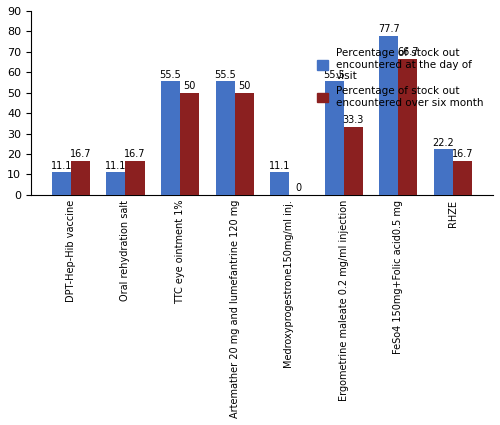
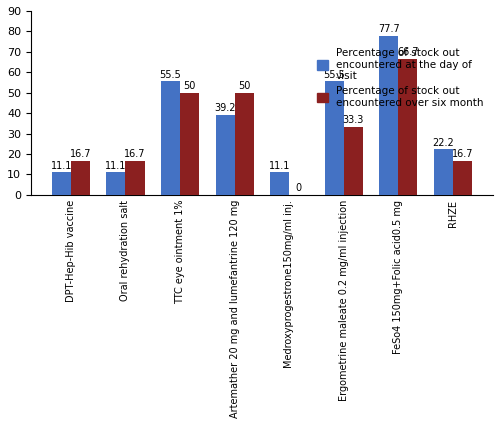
Percentage of stock out encountered at the day of visit/Artemather 20 mg and lumefantrine 120 mg: 55.5 -> 39.2
